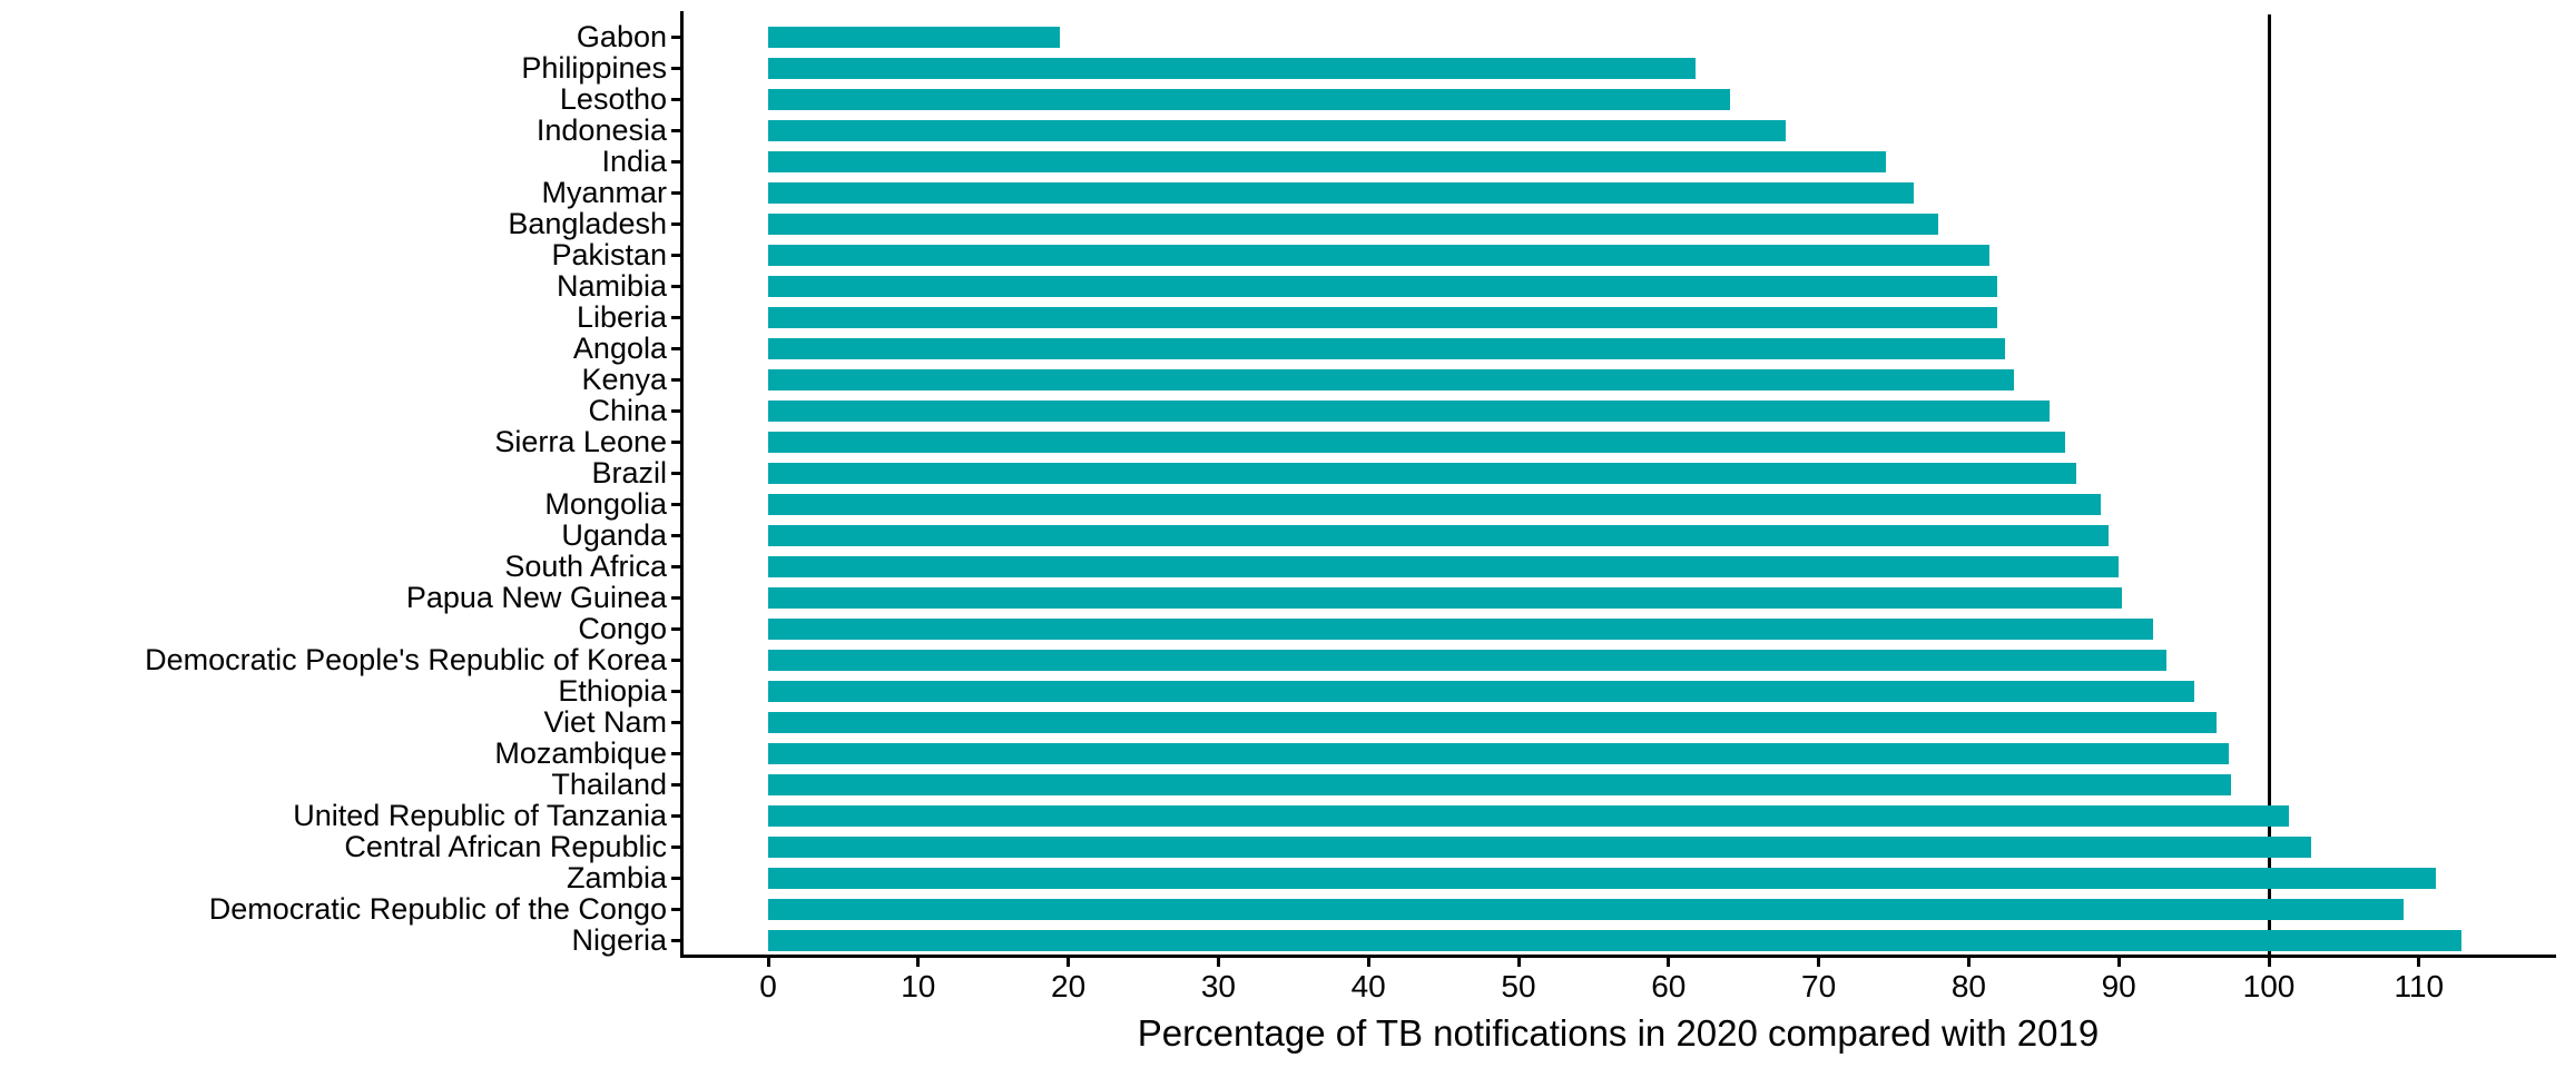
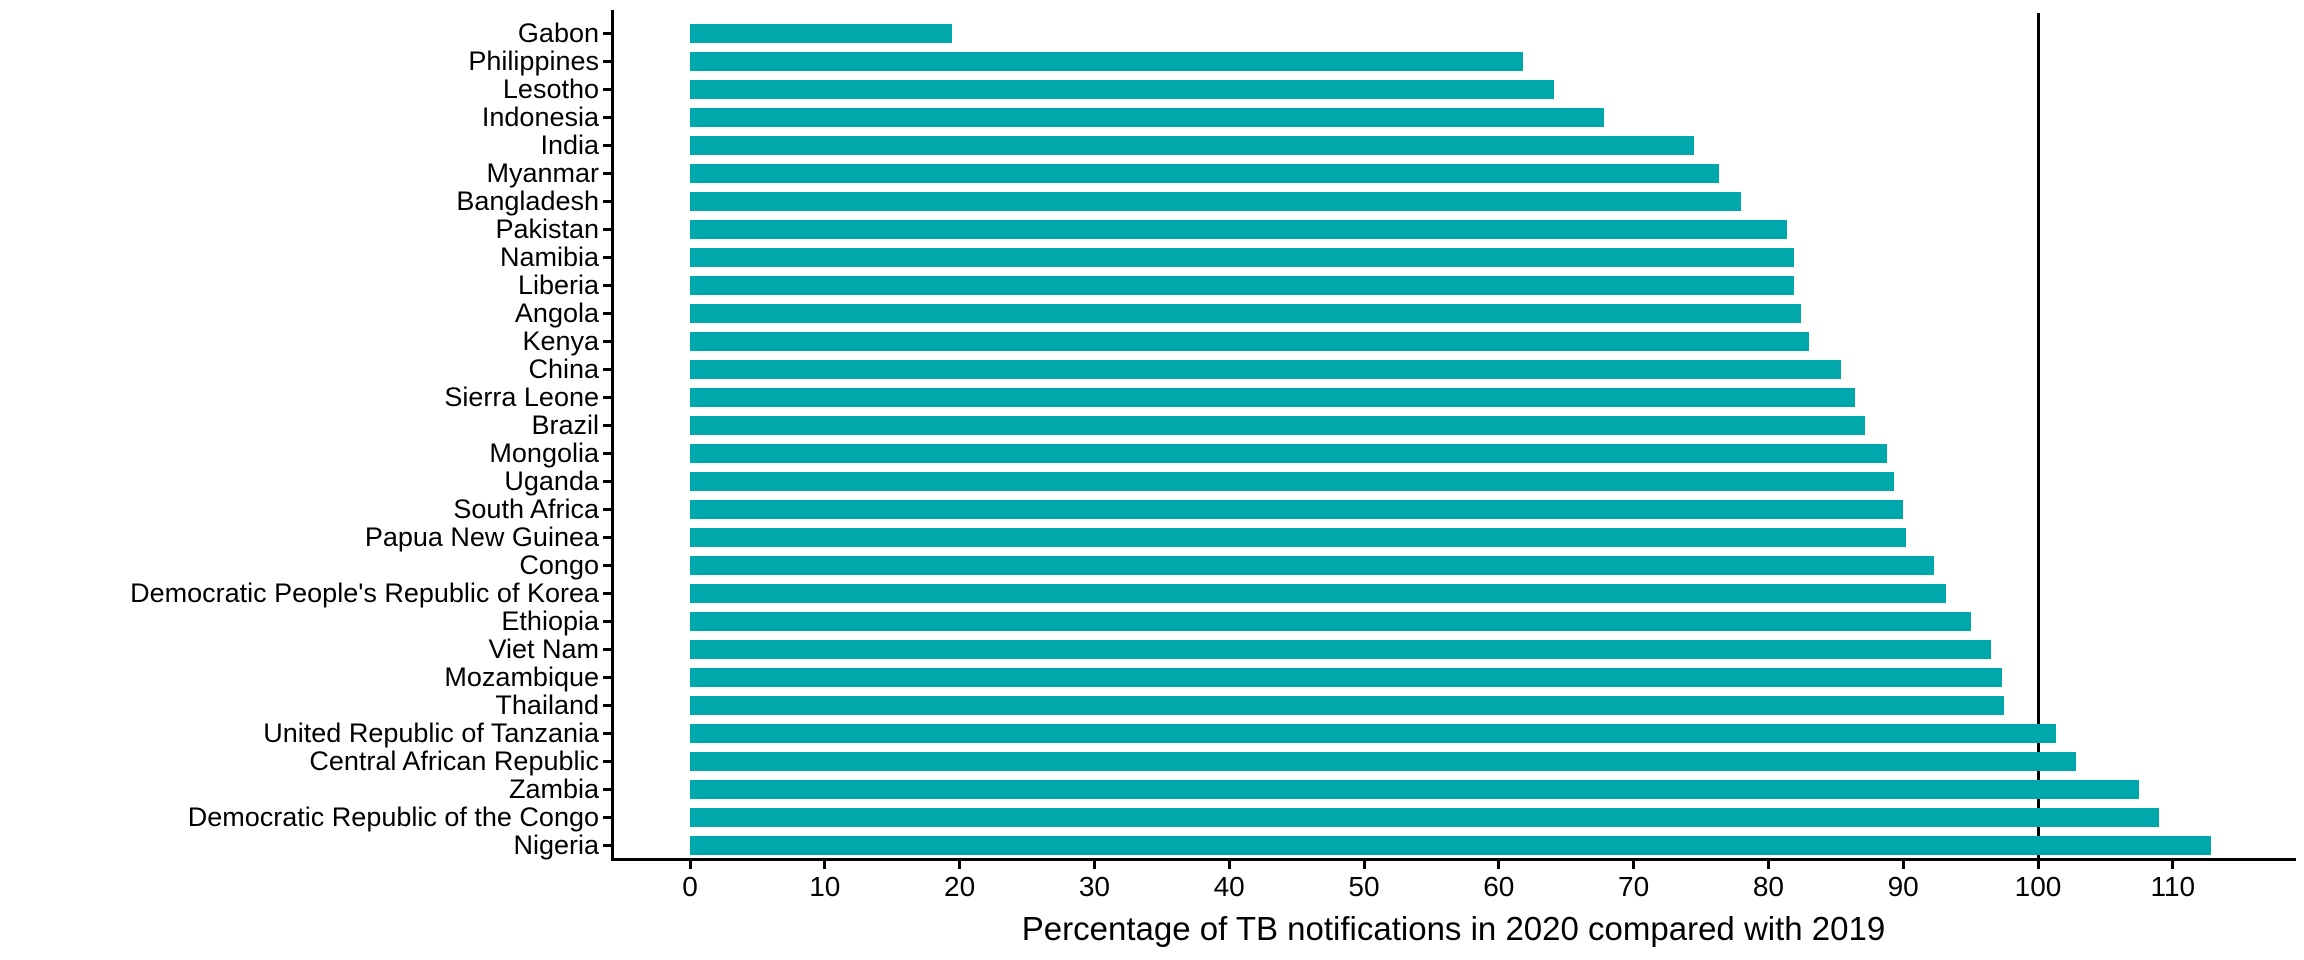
Zambia: 111.1 -> 107.5
